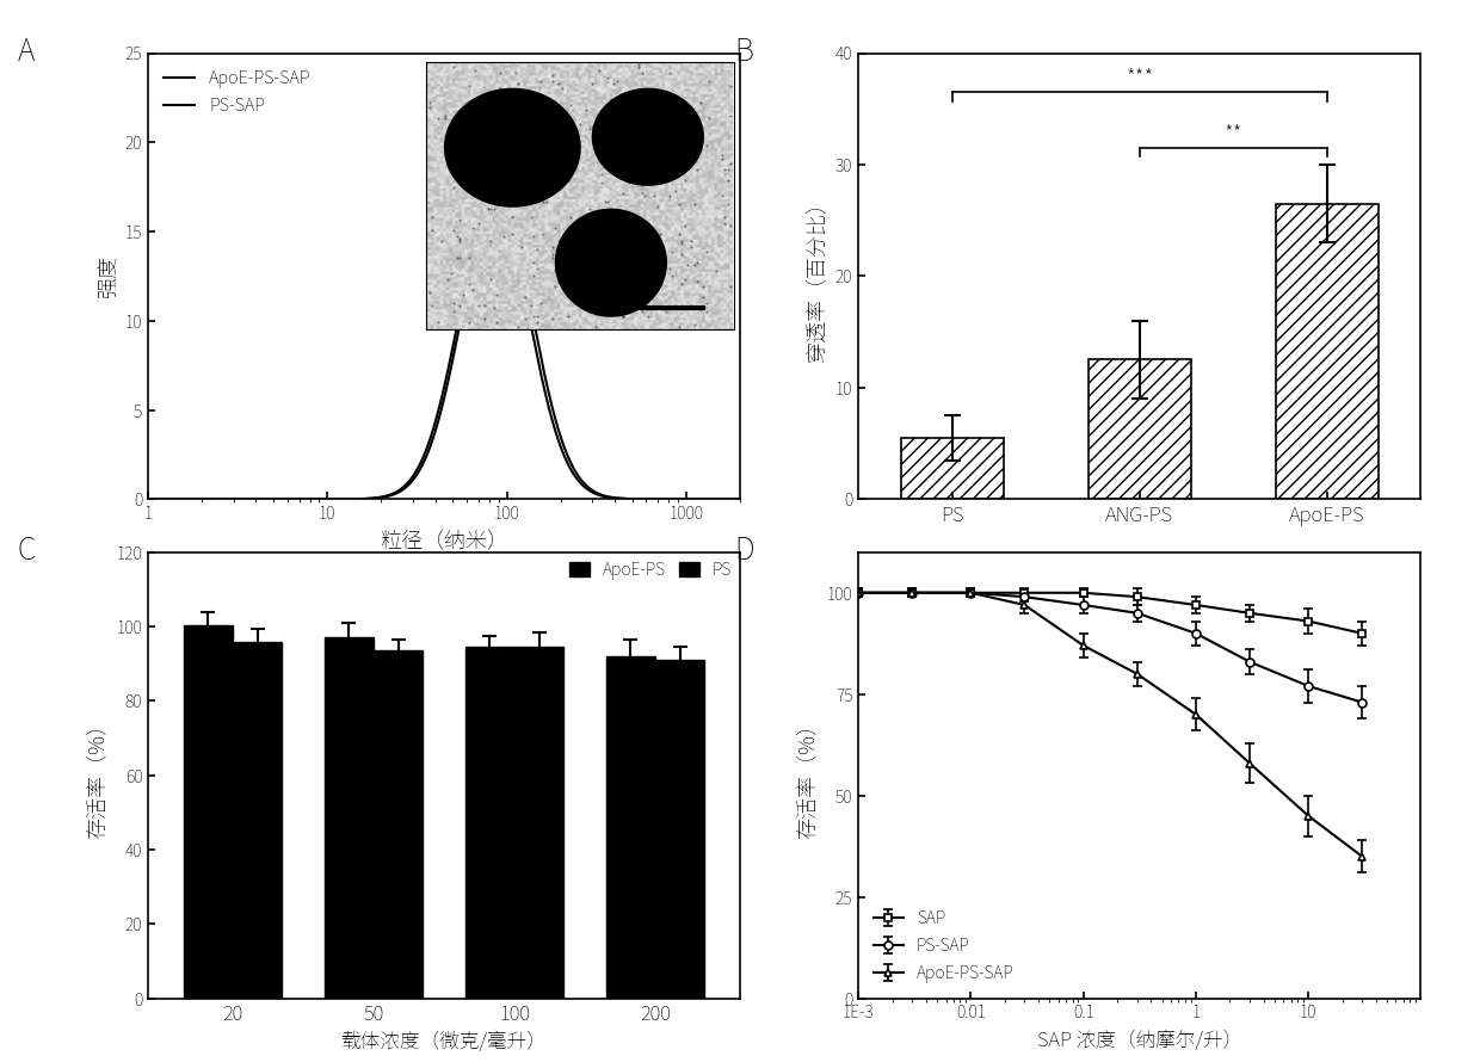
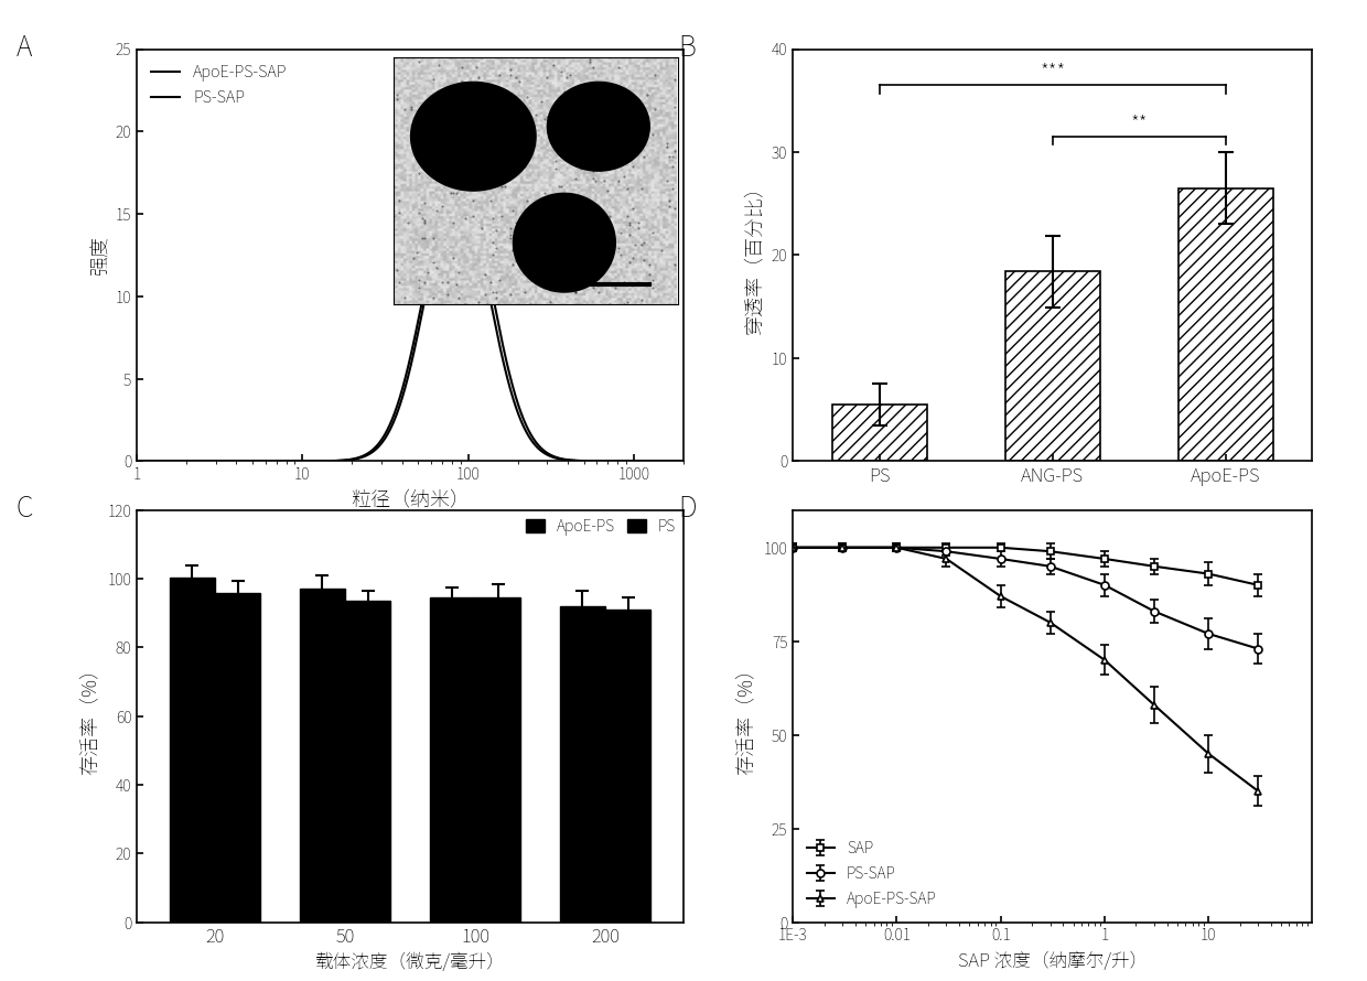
ANG-PS: 12.5 -> 18.4
